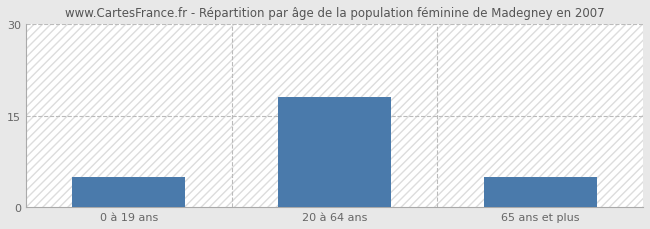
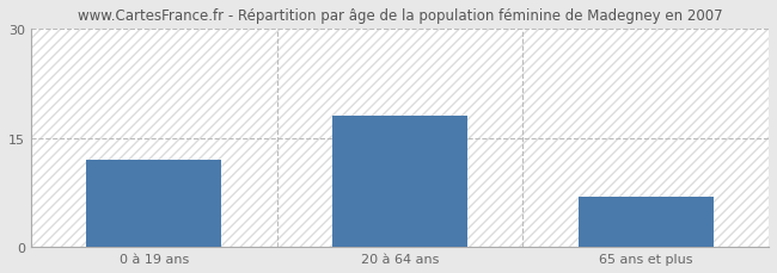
0 à 19 ans: 5 -> 12
65 ans et plus: 5 -> 7
